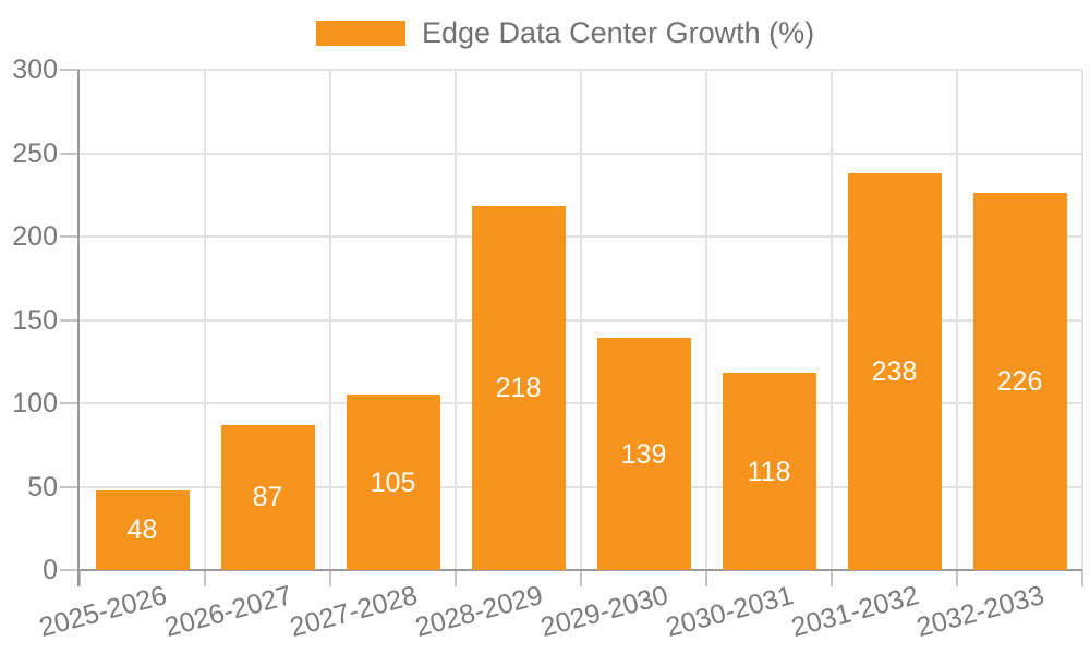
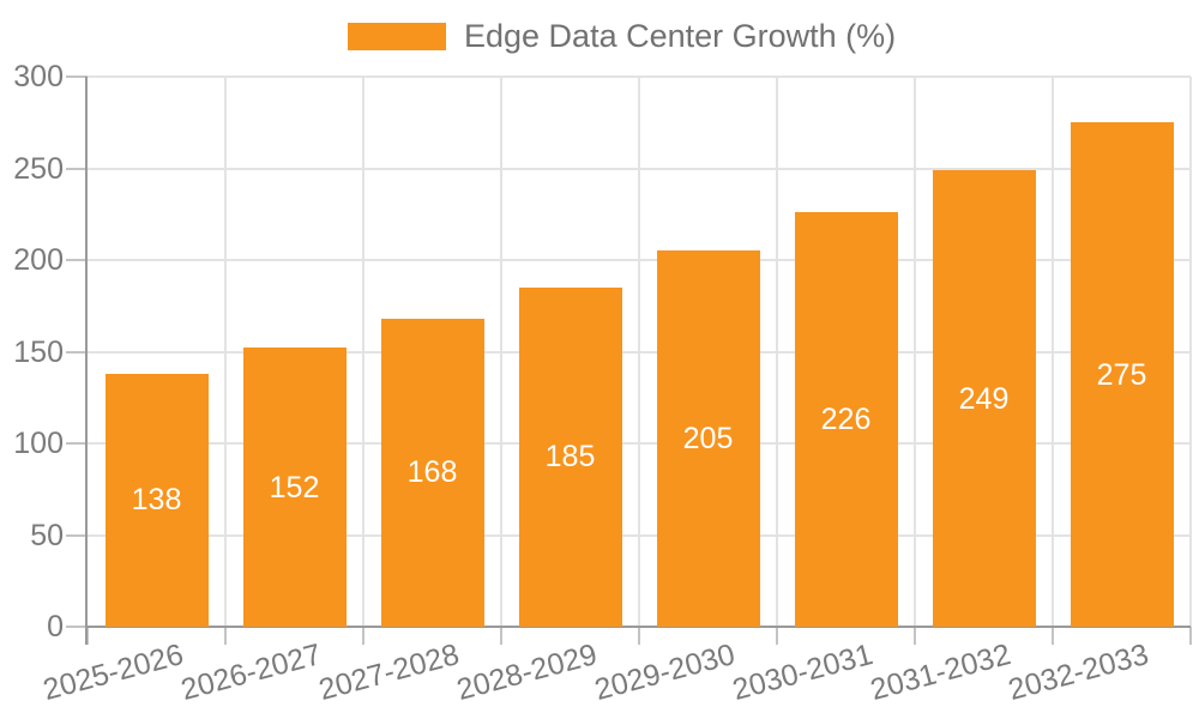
2025-2026: 48 -> 138
2026-2027: 87 -> 152
2027-2028: 105 -> 168
2028-2029: 218 -> 185
2029-2030: 139 -> 205
2030-2031: 118 -> 226
2031-2032: 238 -> 249
2032-2033: 226 -> 275
